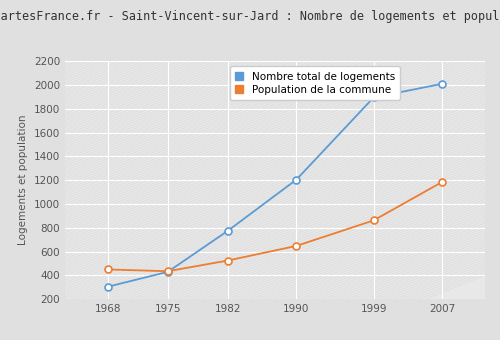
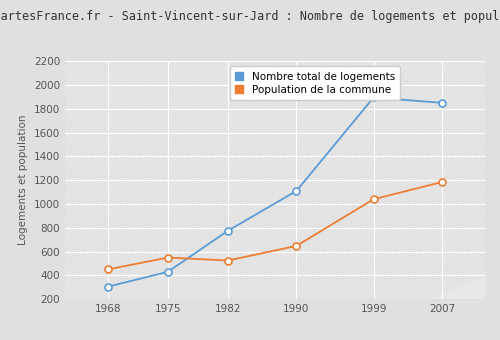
Population de la commune/1975: 440 -> 550
Nombre total de logements/1990: 1200 -> 1110
Population de la commune/1999: 860 -> 1040
Nombre total de logements/2007: 2010 -> 1850
